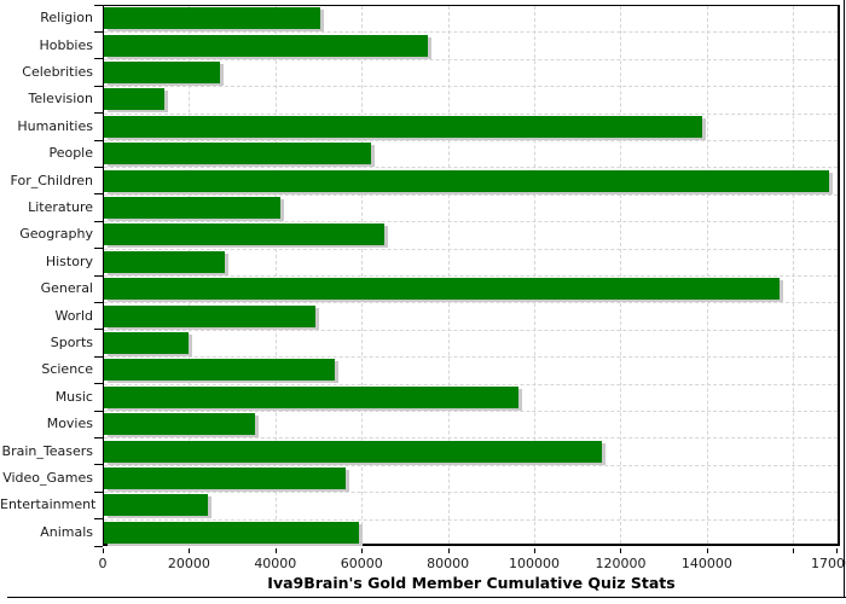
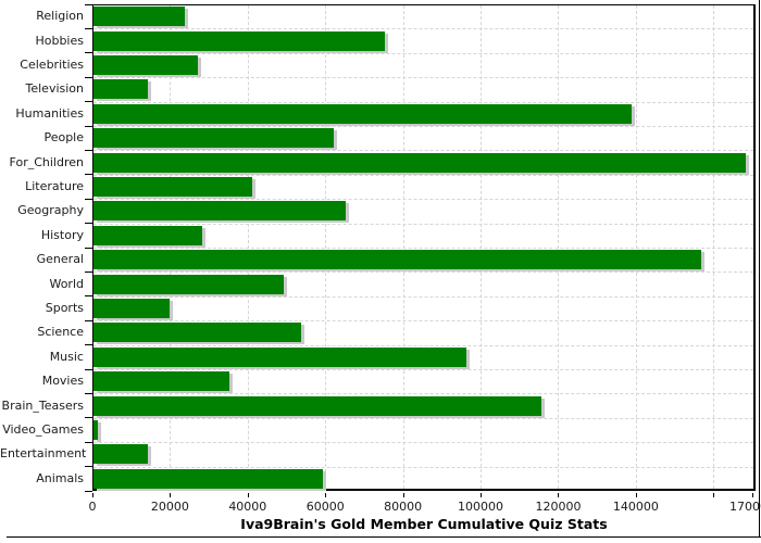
Religion: 50000 -> 24000
Video_Games: 56000 -> 1000
Entertainment: 24000 -> 14000
